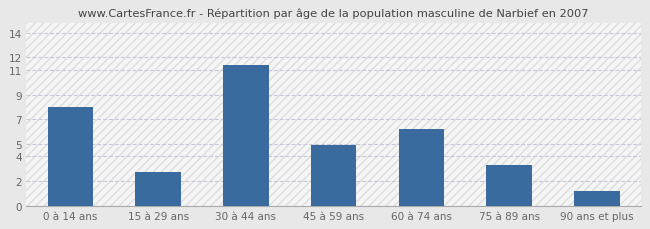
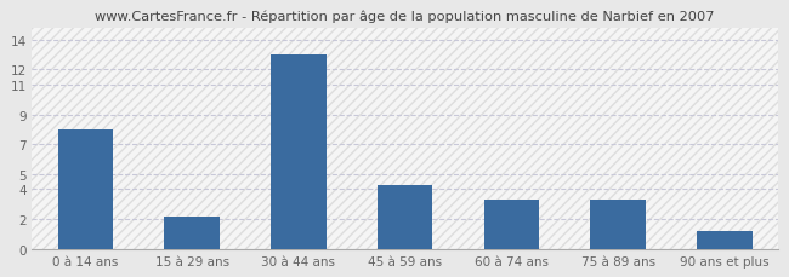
15 à 29 ans: 2.7 -> 2.2
30 à 44 ans: 11.4 -> 13.0
45 à 59 ans: 4.9 -> 4.3
60 à 74 ans: 6.2 -> 3.3
